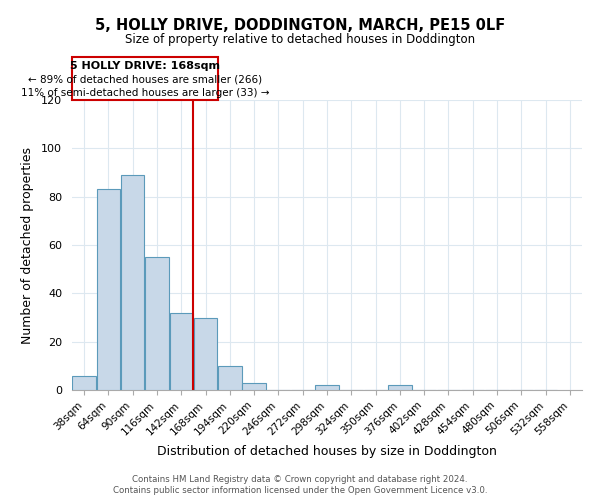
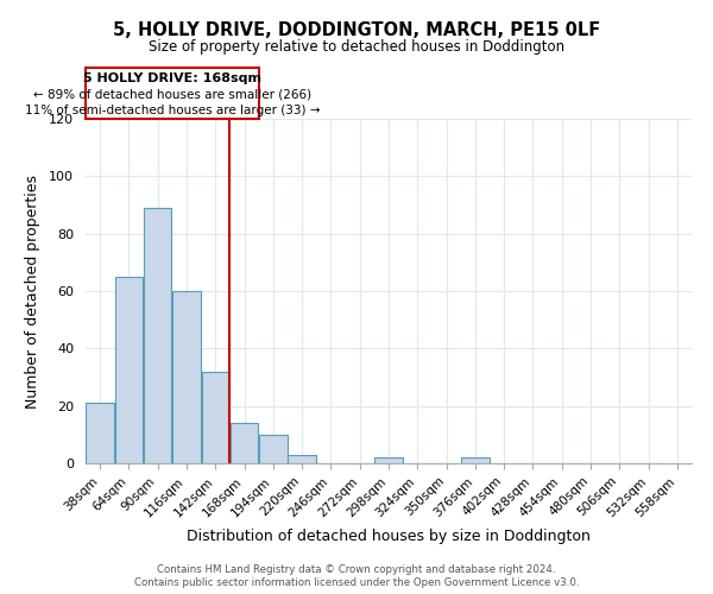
38sqm: 6 -> 21
64sqm: 83 -> 65
116sqm: 55 -> 60
168sqm: 30 -> 14
